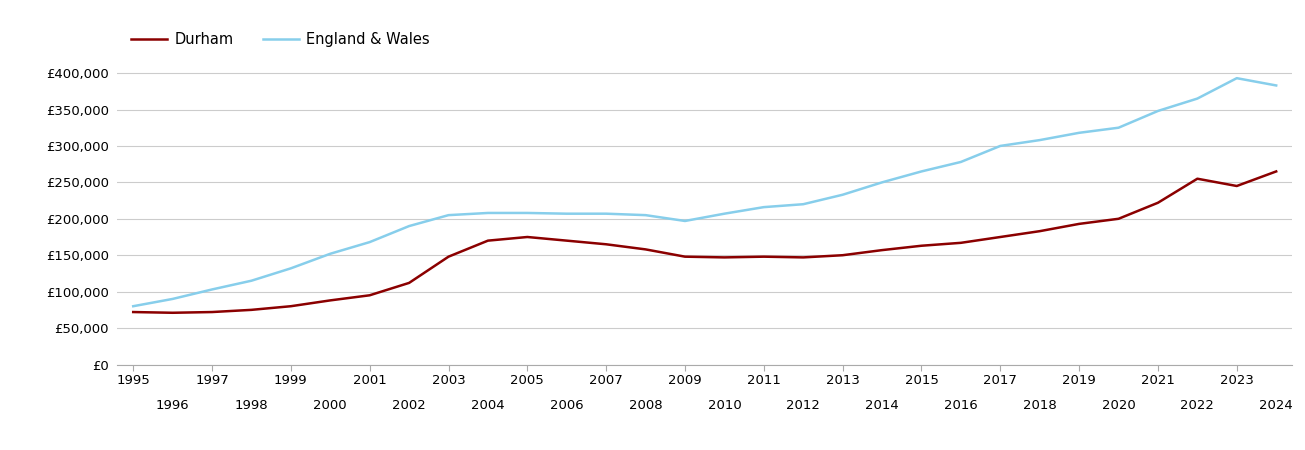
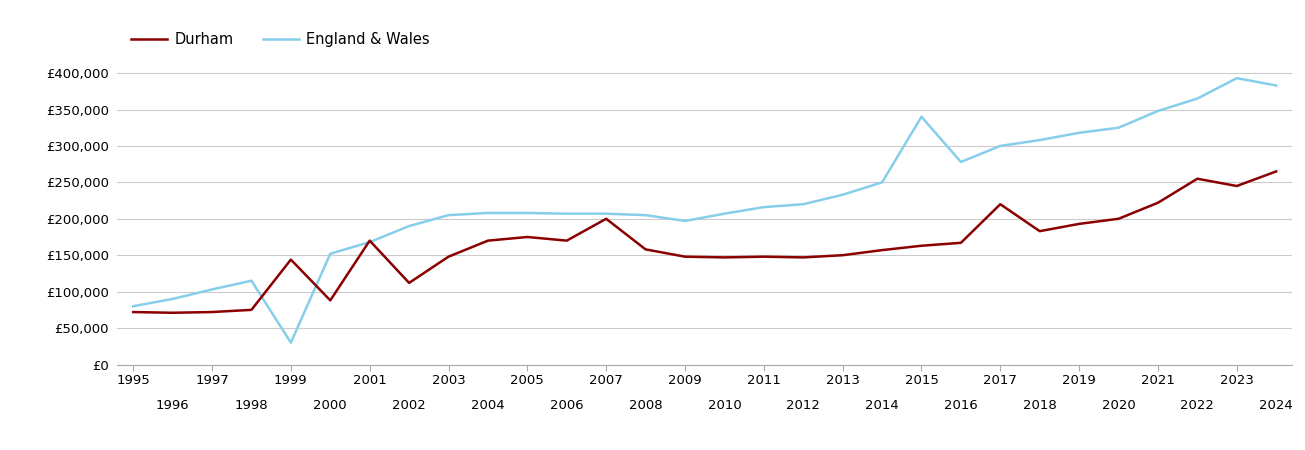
Durham/1999: £80,000 -> £144,000
England & Wales/1999: £132,000 -> £30,000
Durham/2001: £95,000 -> £170,000
Durham/2007: £165,000 -> £200,000
England & Wales/2015: £265,000 -> £340,000
Durham/2017: £175,000 -> £220,000
